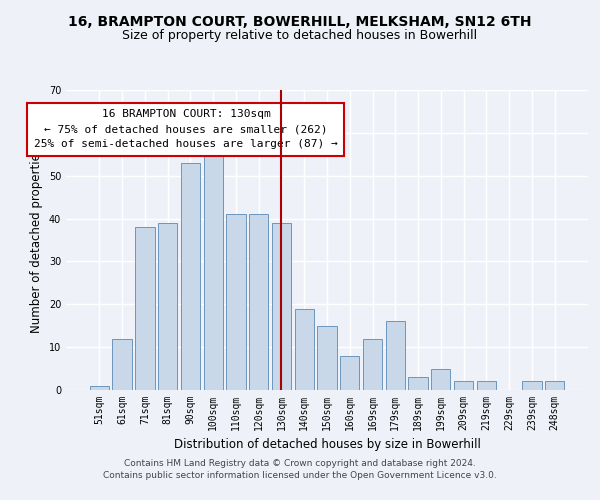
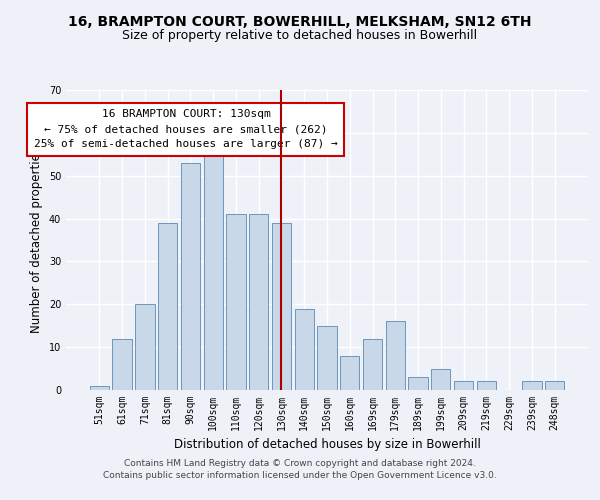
71sqm: 38 -> 20
